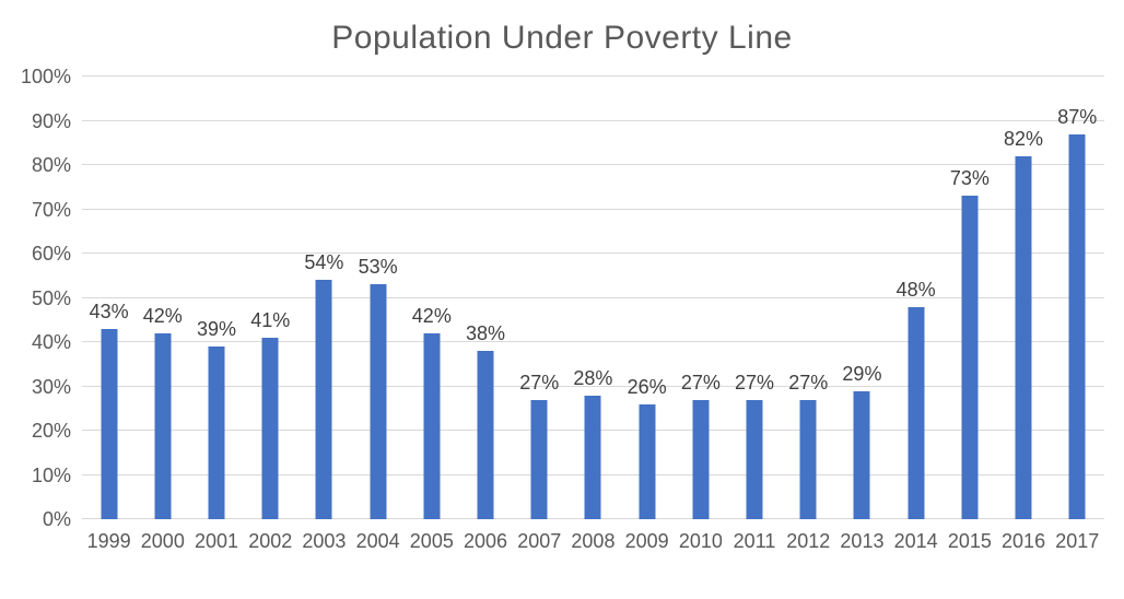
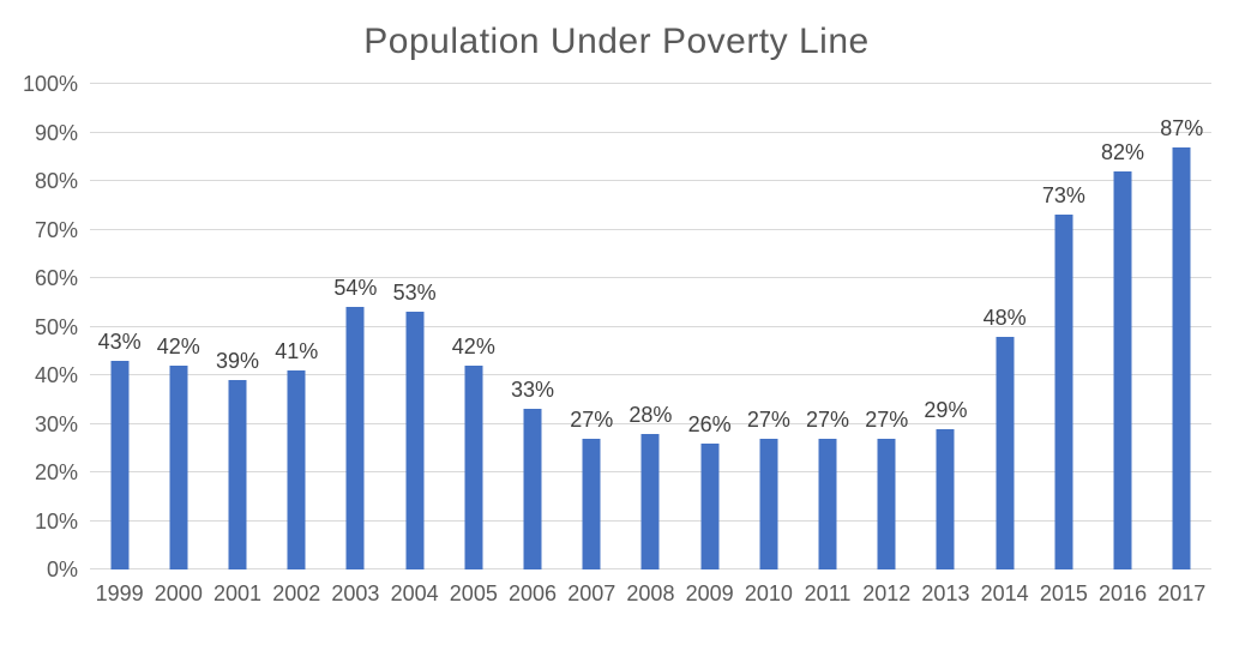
2006: 38% -> 33%
